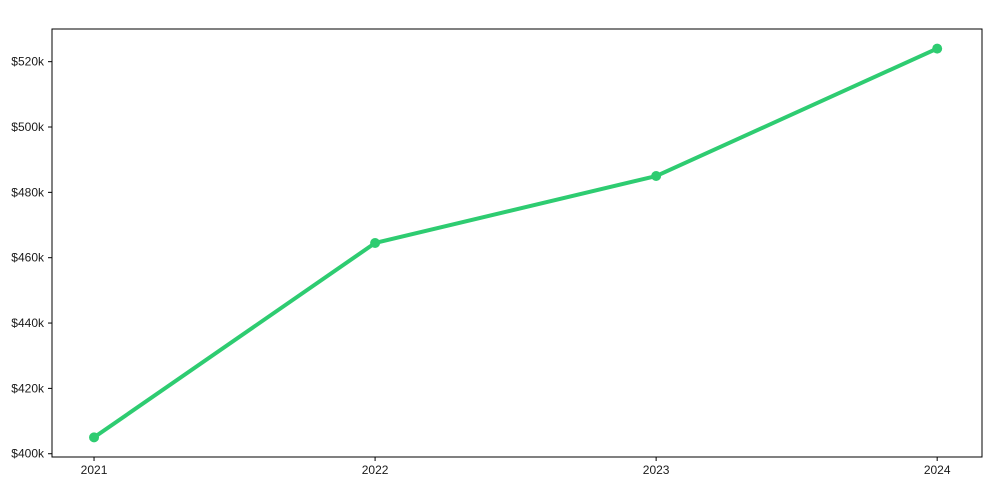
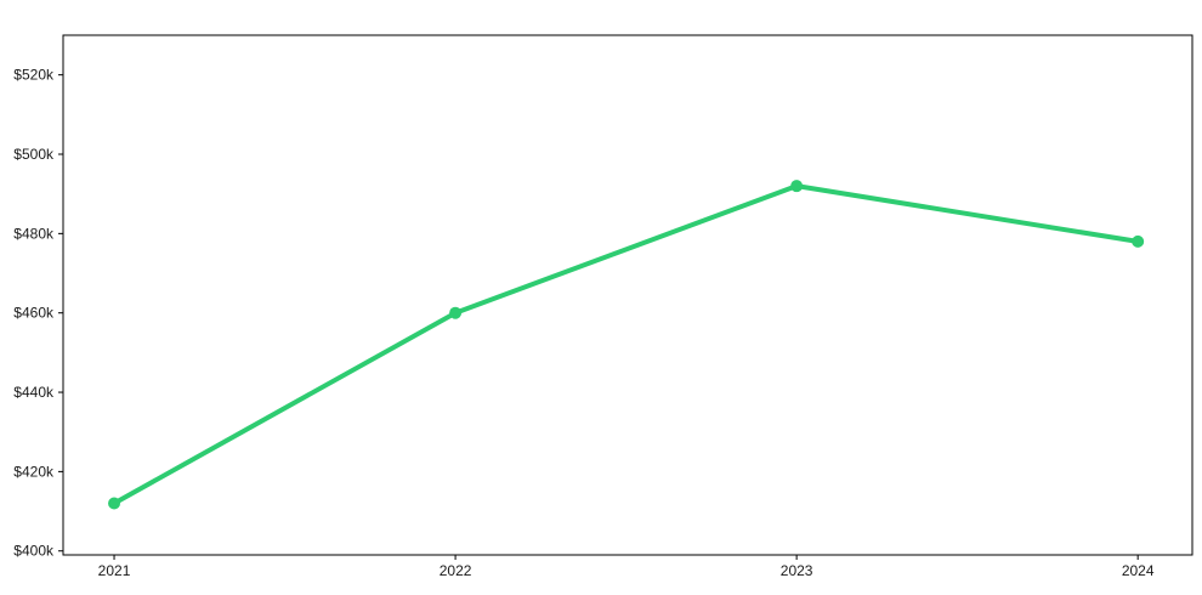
2021: $405k -> $412k
2022: $464k -> $460k
2023: $485k -> $492k
2024: $524k -> $478k
